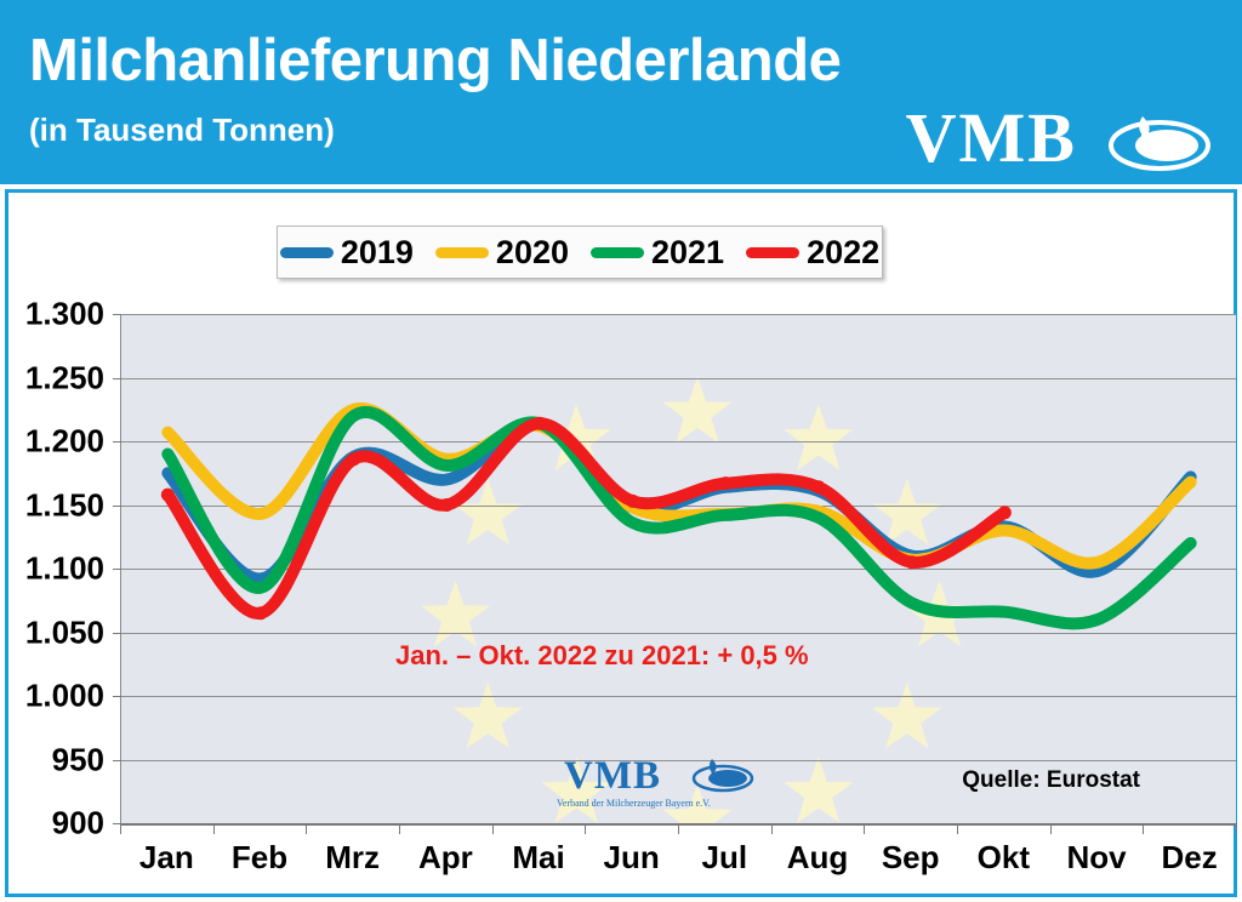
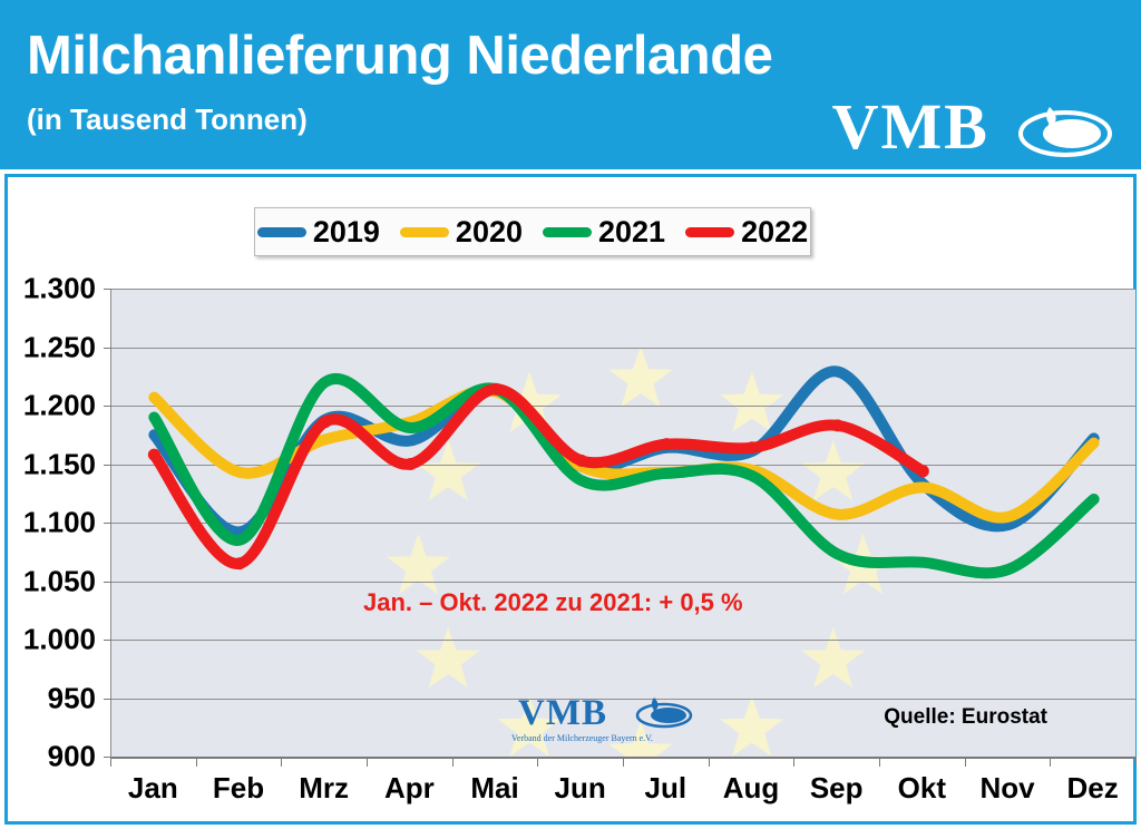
2020/Mrz: 1225 -> 1171
2019/Sep: 1110 -> 1229
2022/Sep: 1105 -> 1183
